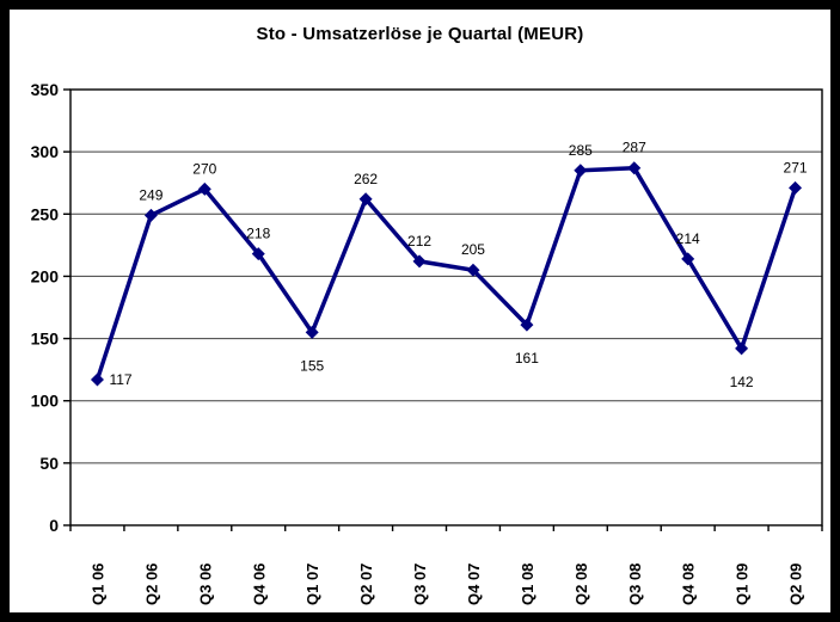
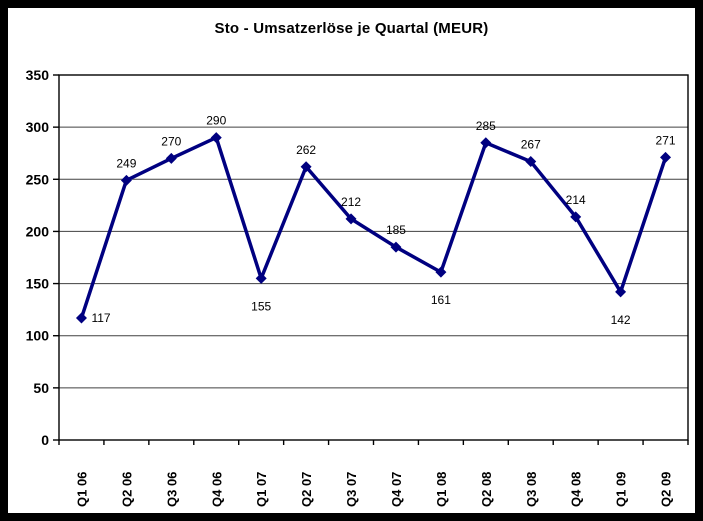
Q4 06: 218 -> 290
Q4 07: 205 -> 185
Q3 08: 287 -> 267
